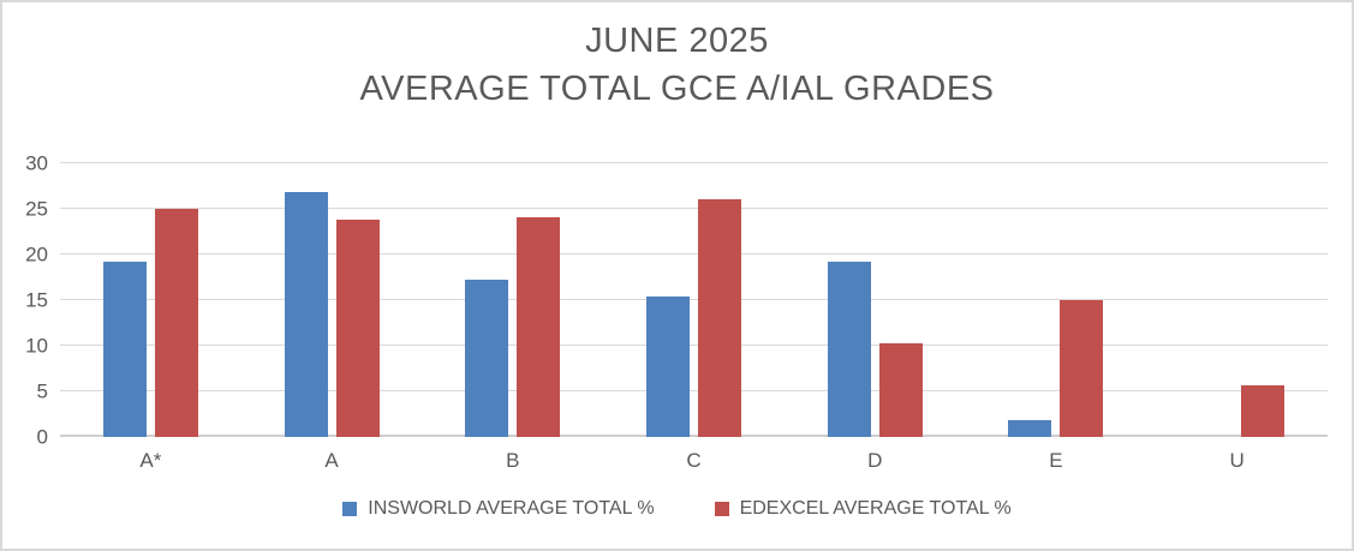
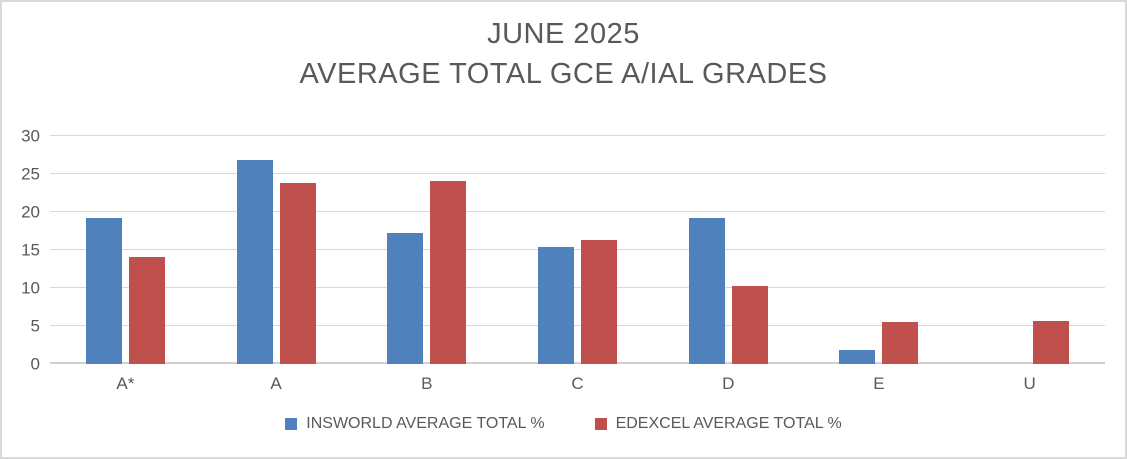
EDEXCEL AVERAGE TOTAL %/A*: 25 -> 14
EDEXCEL AVERAGE TOTAL %/C: 26 -> 16
EDEXCEL AVERAGE TOTAL %/E: 15 -> 6
